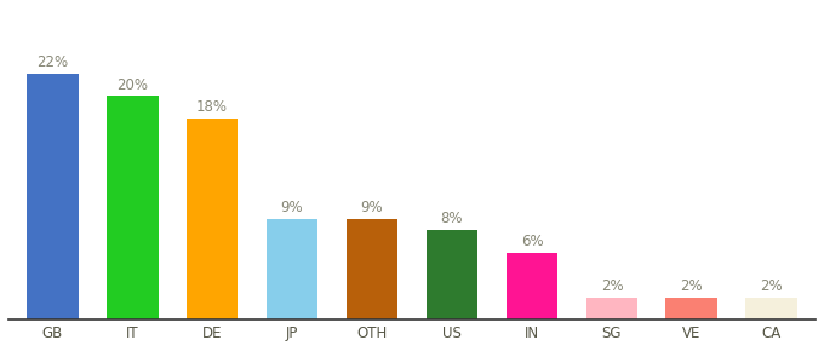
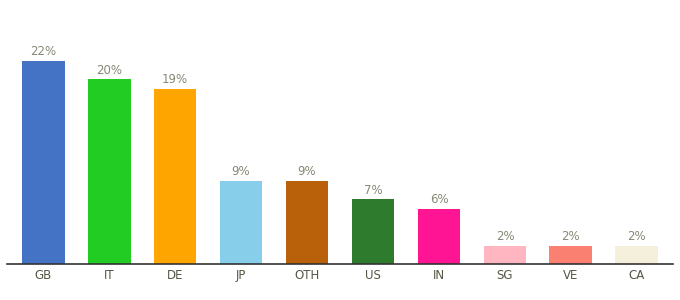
DE: 18% -> 19%
US: 8% -> 7%
